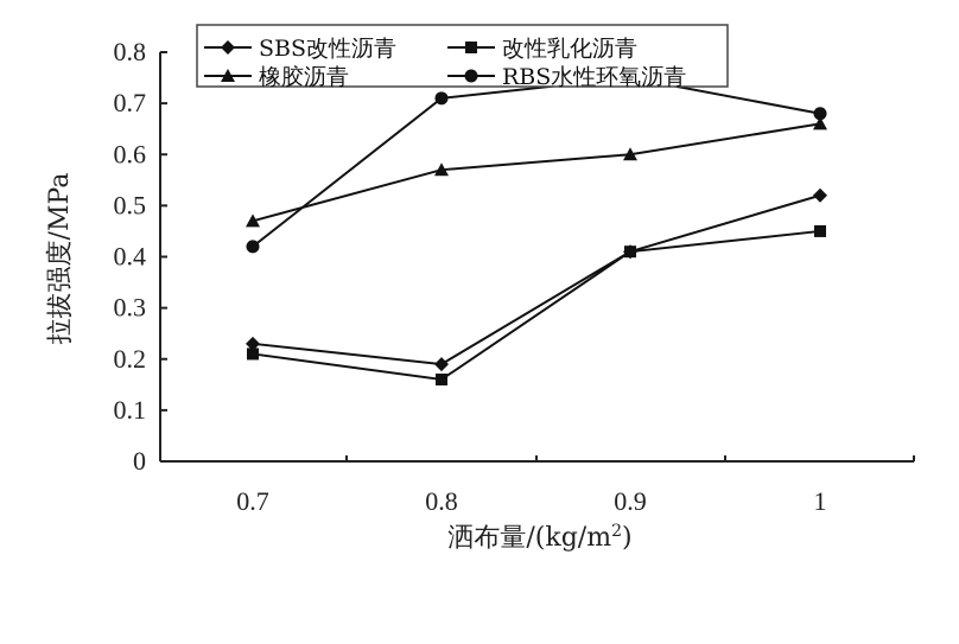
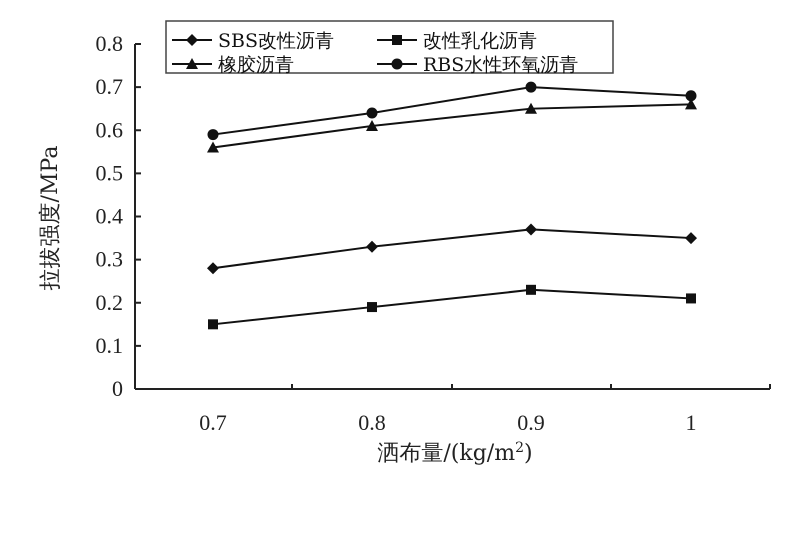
SBS改性沥青/0.7: 0.23 -> 0.28
改性乳化沥青/0.7: 0.21 -> 0.15
橡胶沥青/0.7: 0.47 -> 0.56
RBS水性环氧沥青/0.7: 0.42 -> 0.59
SBS改性沥青/0.8: 0.19 -> 0.33
改性乳化沥青/0.8: 0.16 -> 0.19
橡胶沥青/0.8: 0.57 -> 0.61
RBS水性环氧沥青/0.8: 0.71 -> 0.64
SBS改性沥青/0.9: 0.41 -> 0.37
改性乳化沥青/0.9: 0.41 -> 0.23
橡胶沥青/0.9: 0.60 -> 0.65
RBS水性环氧沥青/0.9: 0.75 -> 0.70
SBS改性沥青/1: 0.52 -> 0.35
改性乳化沥青/1: 0.45 -> 0.21
